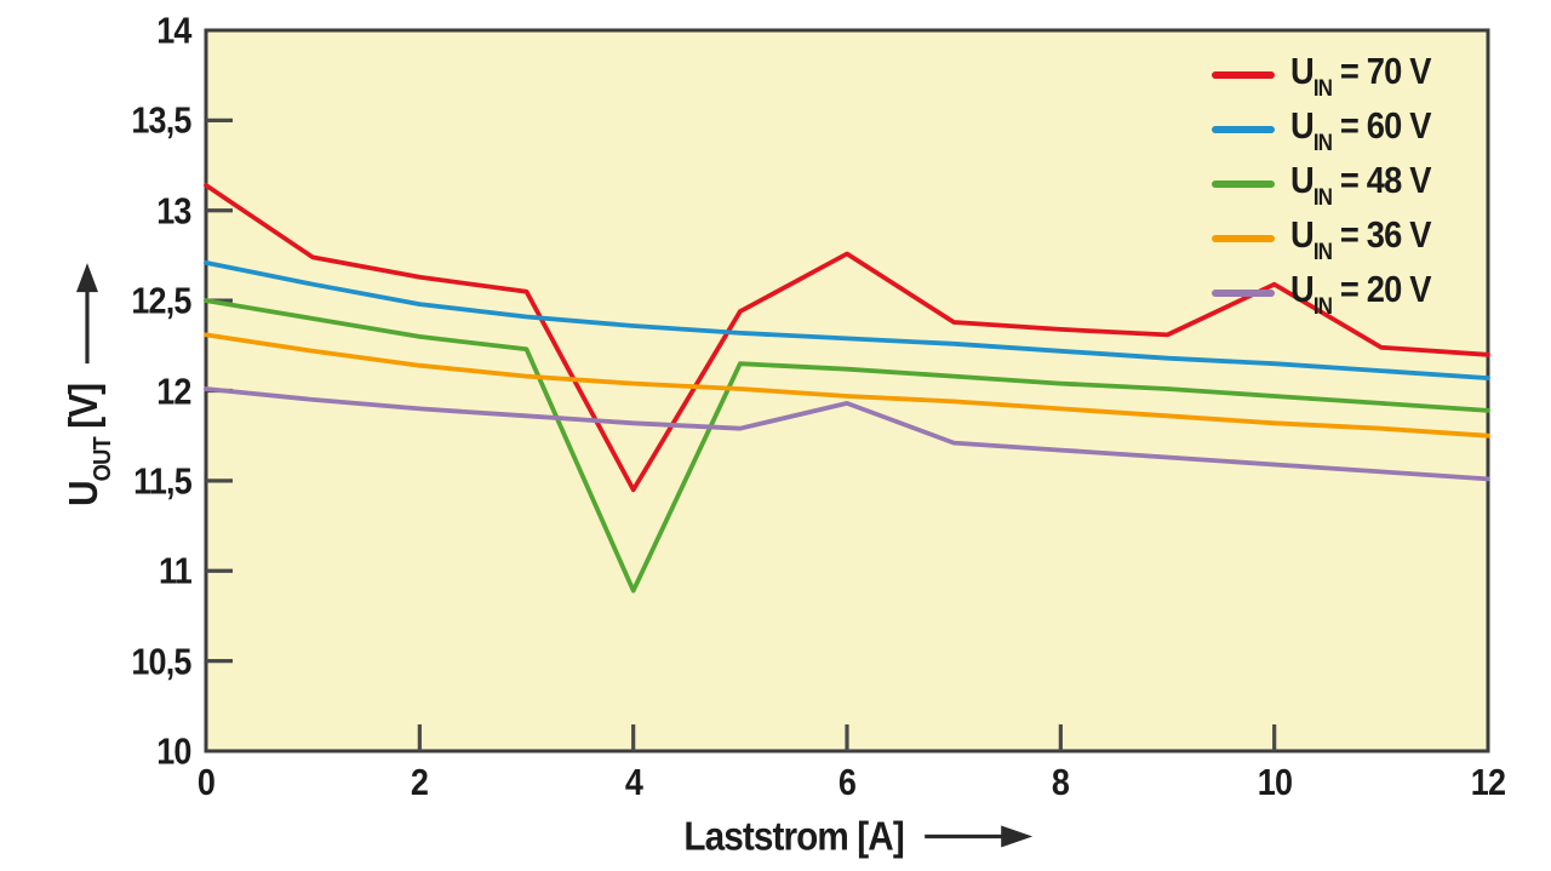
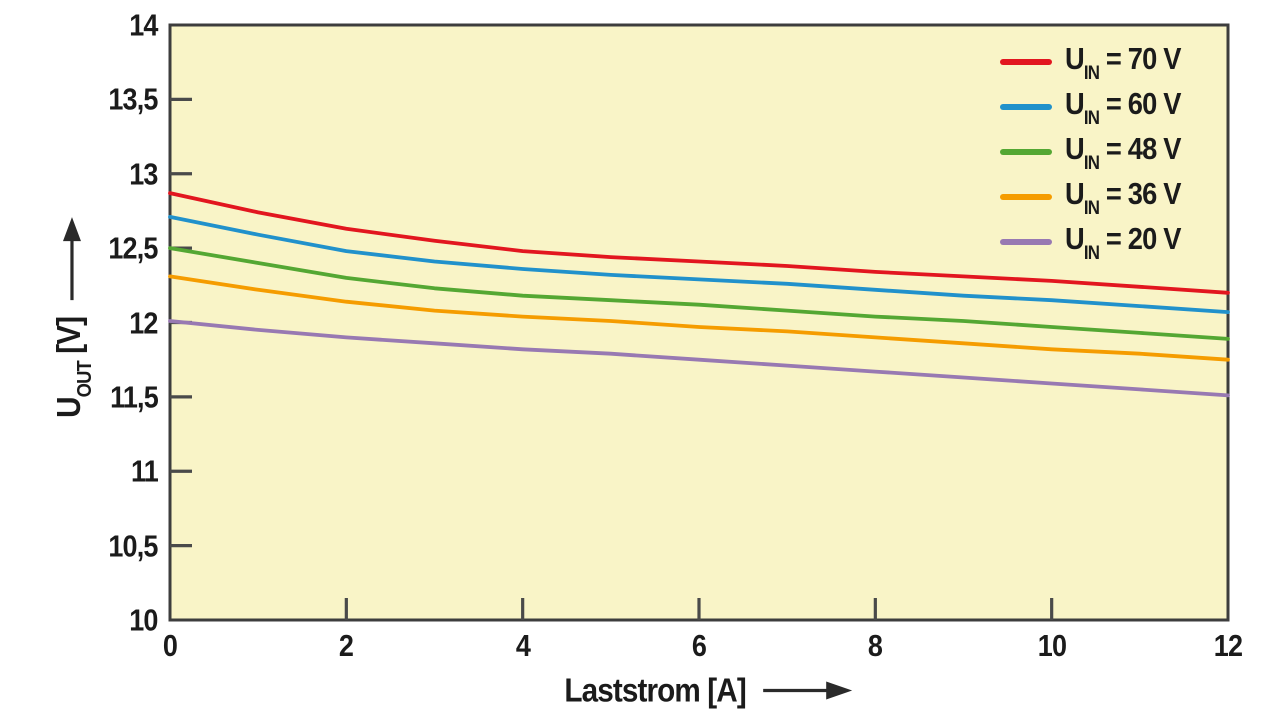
UIN = 70 V/0: 13,14 -> 12,87
UIN = 70 V/4: 11,45 -> 12,48
UIN = 48 V/4: 10,89 -> 12,18
UIN = 70 V/6: 12,76 -> 12,41
UIN = 20 V/6: 11,93 -> 11,75
UIN = 70 V/10: 12,59 -> 12,28
